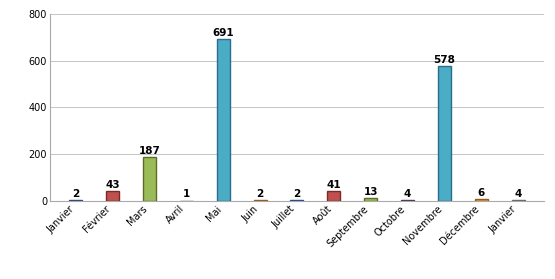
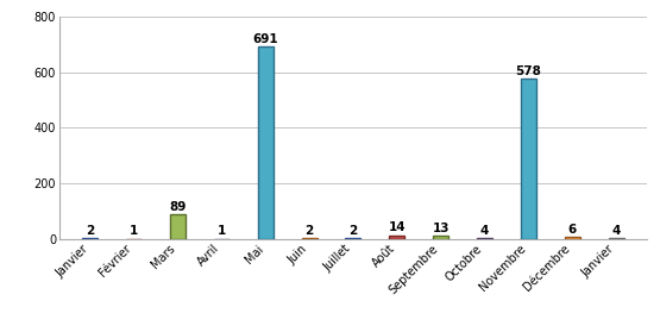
Février: 43 -> 1
Mars: 187 -> 89
Août: 41 -> 14
